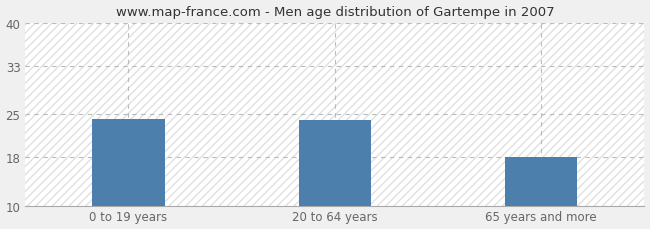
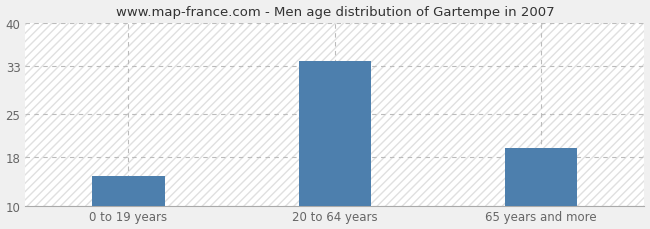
0 to 19 years: 24.2 -> 14.8
20 to 64 years: 24.0 -> 33.8
65 years and more: 18.0 -> 19.5
